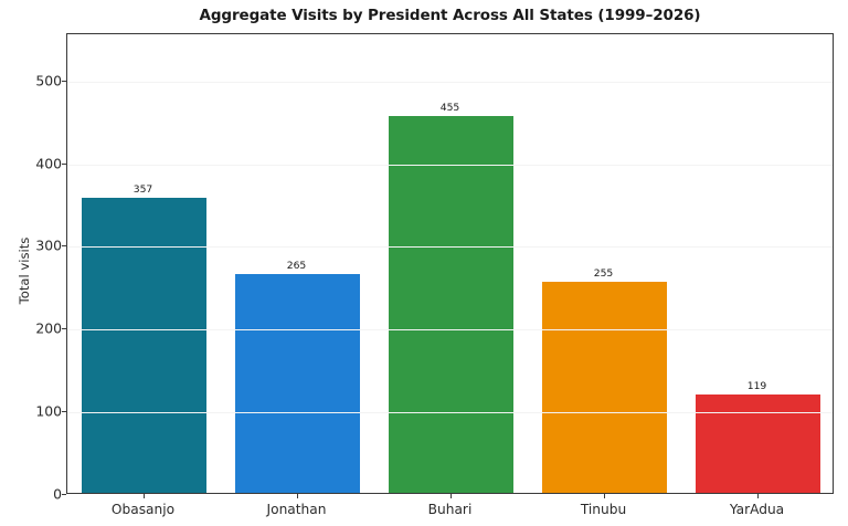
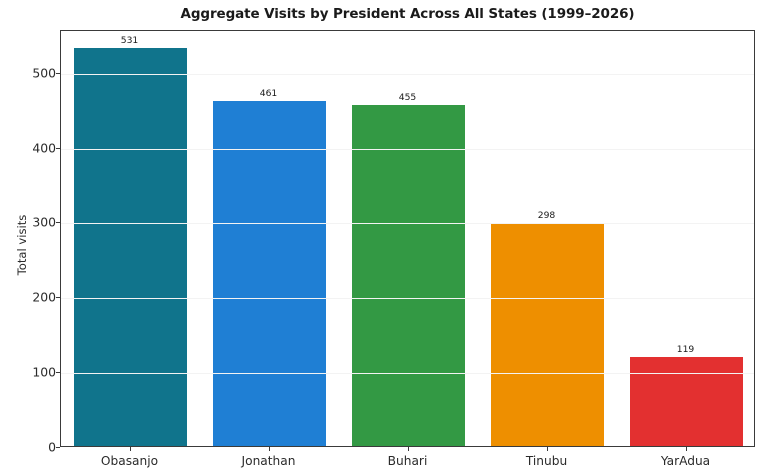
Obasanjo: 357 -> 531
Jonathan: 265 -> 461
Tinubu: 255 -> 298
